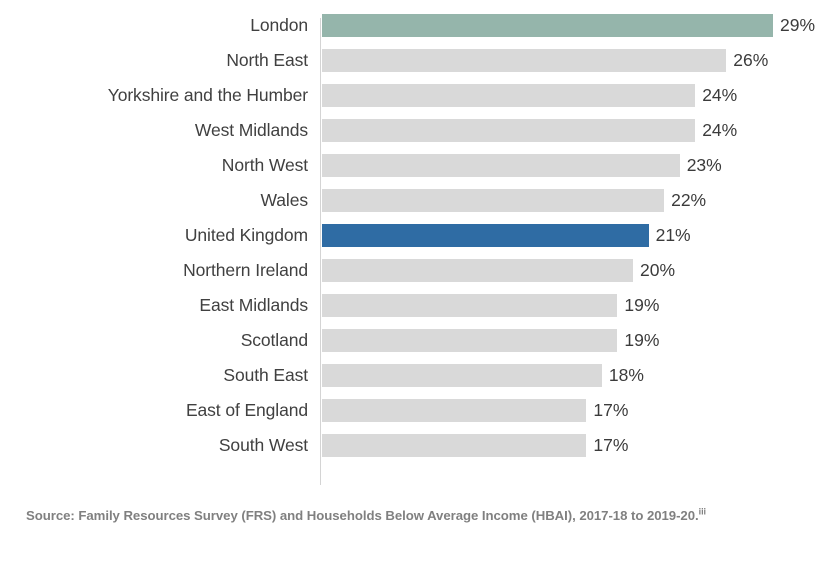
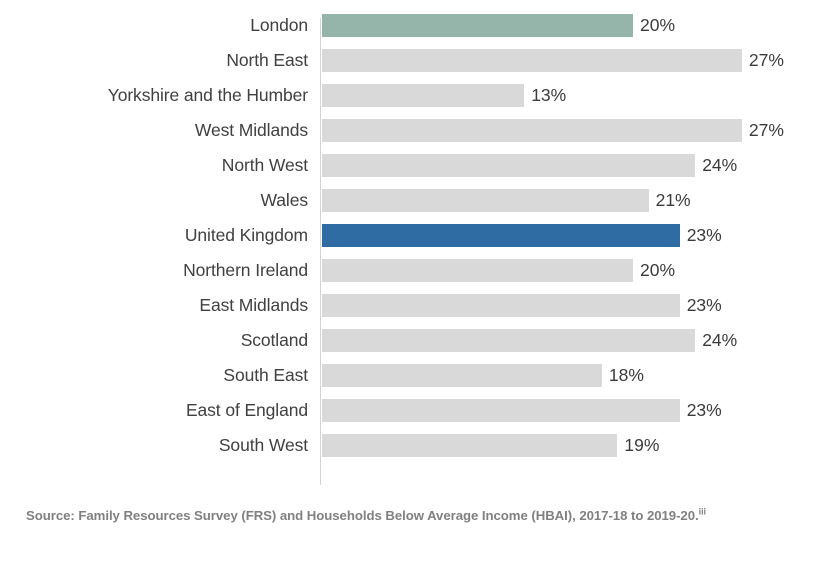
London: 29% -> 20%
North East: 26% -> 27%
Yorkshire and the Humber: 24% -> 13%
West Midlands: 24% -> 27%
North West: 23% -> 24%
Wales: 22% -> 21%
United Kingdom: 21% -> 23%
East Midlands: 19% -> 23%
Scotland: 19% -> 24%
East of England: 17% -> 23%
South West: 17% -> 19%
